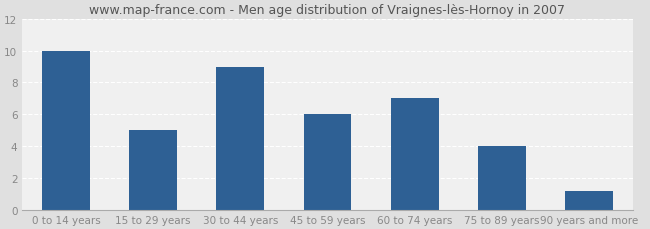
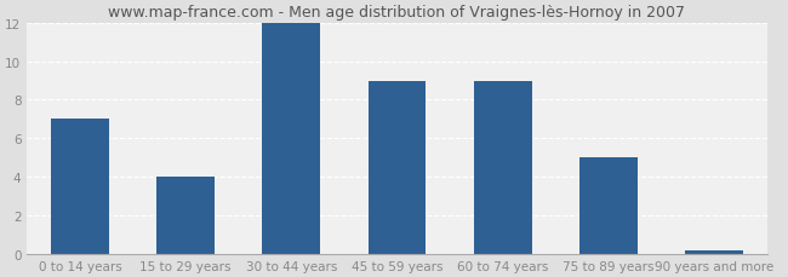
0 to 14 years: 10.0 -> 7.0
15 to 29 years: 5.0 -> 4.0
30 to 44 years: 9.0 -> 12.0
45 to 59 years: 6.0 -> 9.0
60 to 74 years: 7.0 -> 9.0
75 to 89 years: 4.0 -> 5.0
90 years and more: 1.2 -> 0.2
